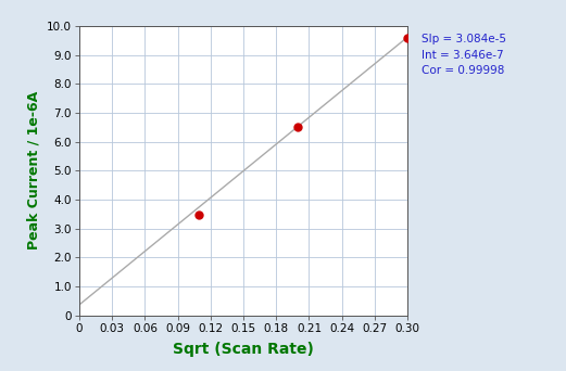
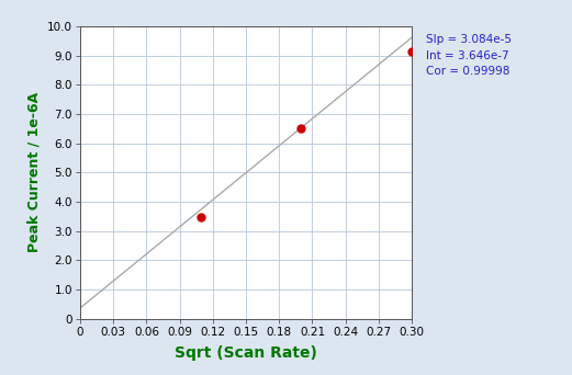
0.30: 9.60 -> 9.15
